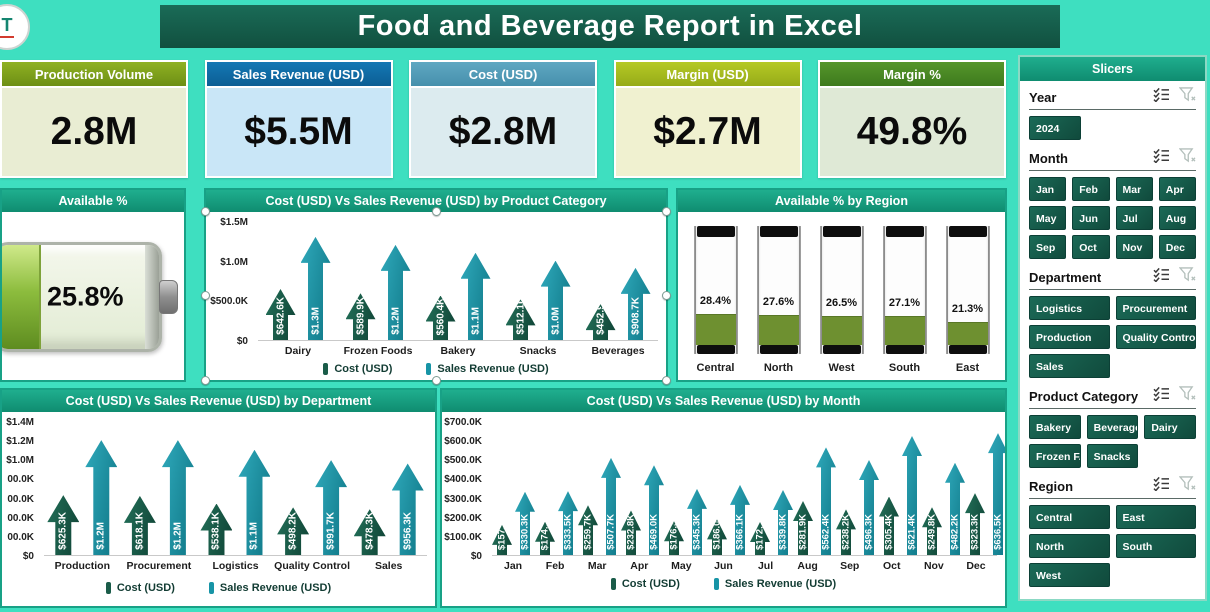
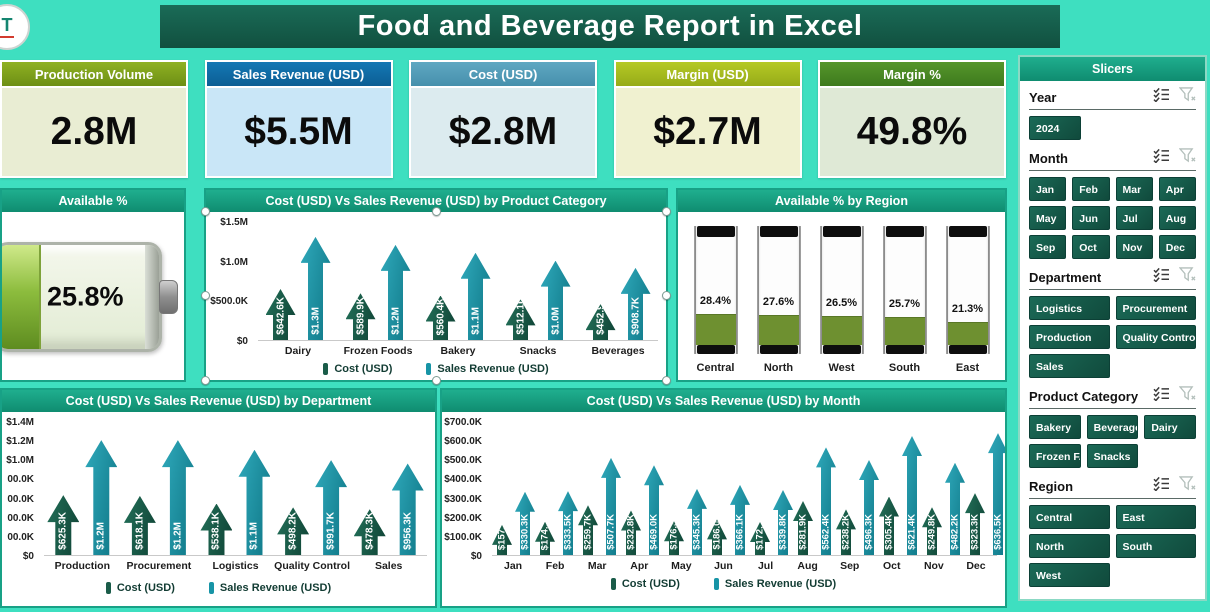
Available % by Region/South: 27.1% -> 25.7%
